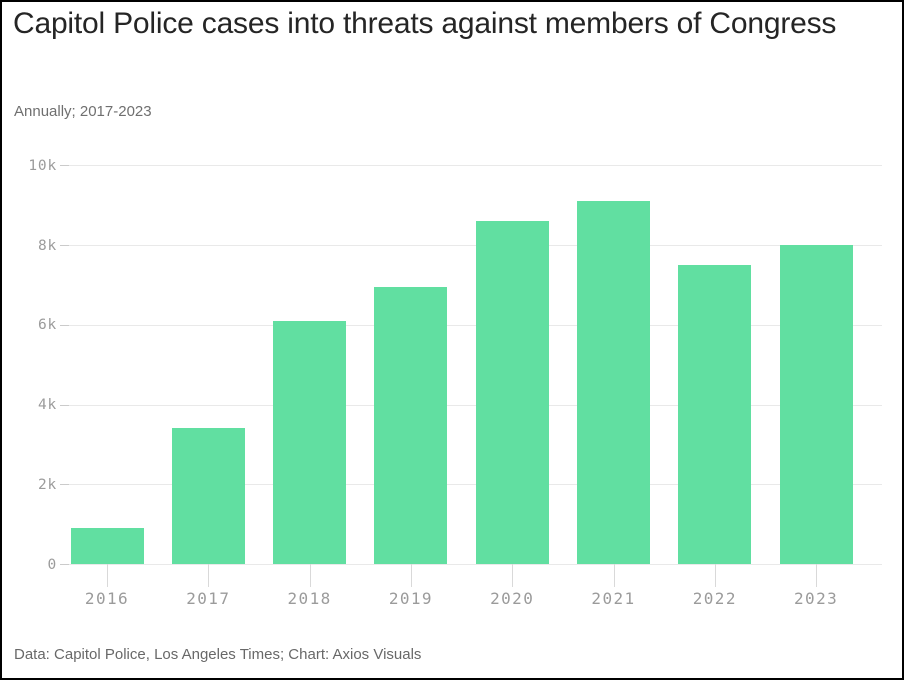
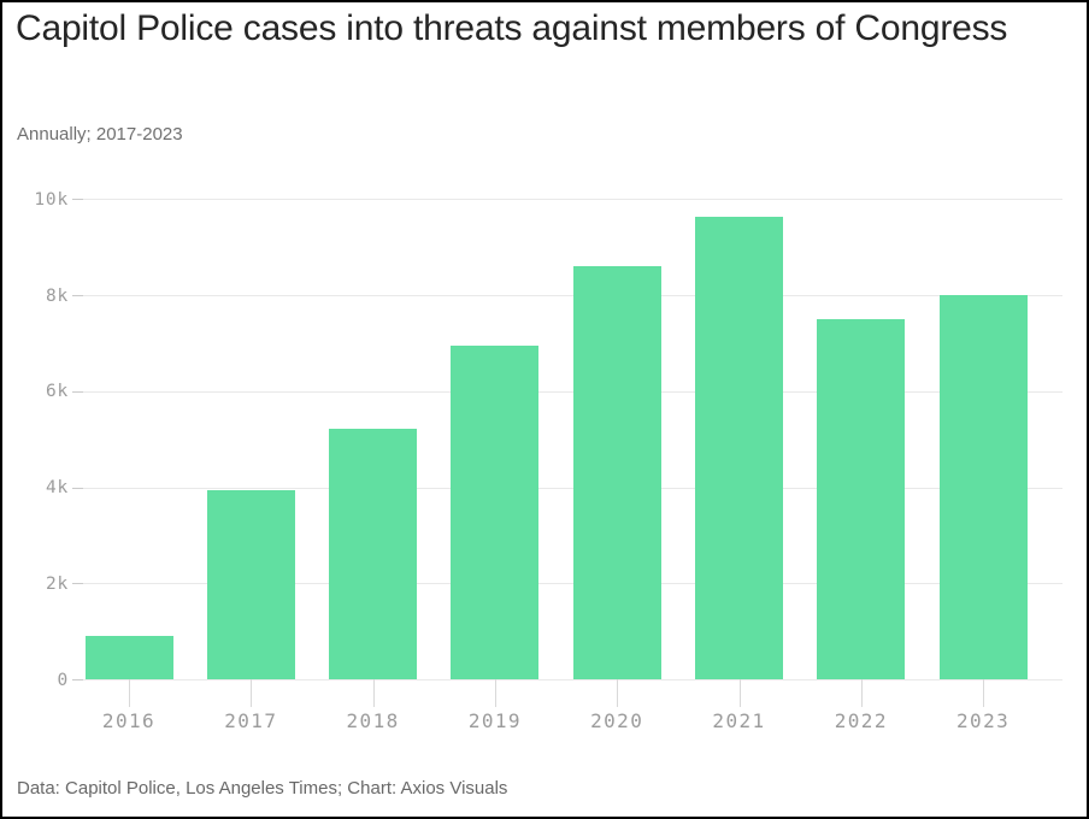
2017: 3.4k -> 3.9k
2018: 6.1k -> 5.2k
2021: 9.1k -> 9.6k
